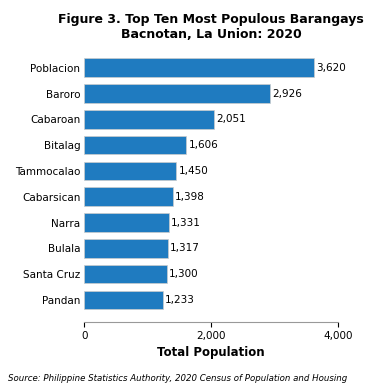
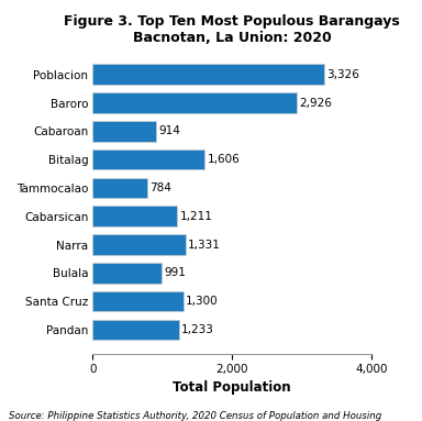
Poblacion: 3,620 -> 3,326
Cabaroan: 2,051 -> 914
Tammocalao: 1,450 -> 784
Cabarsican: 1,398 -> 1,211
Bulala: 1,317 -> 991
